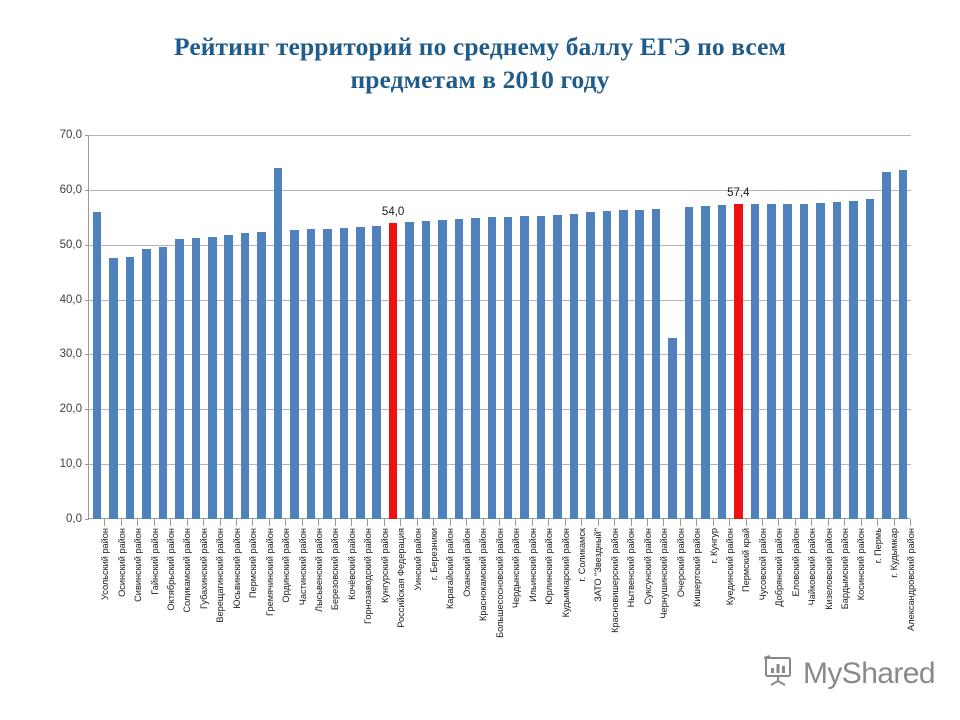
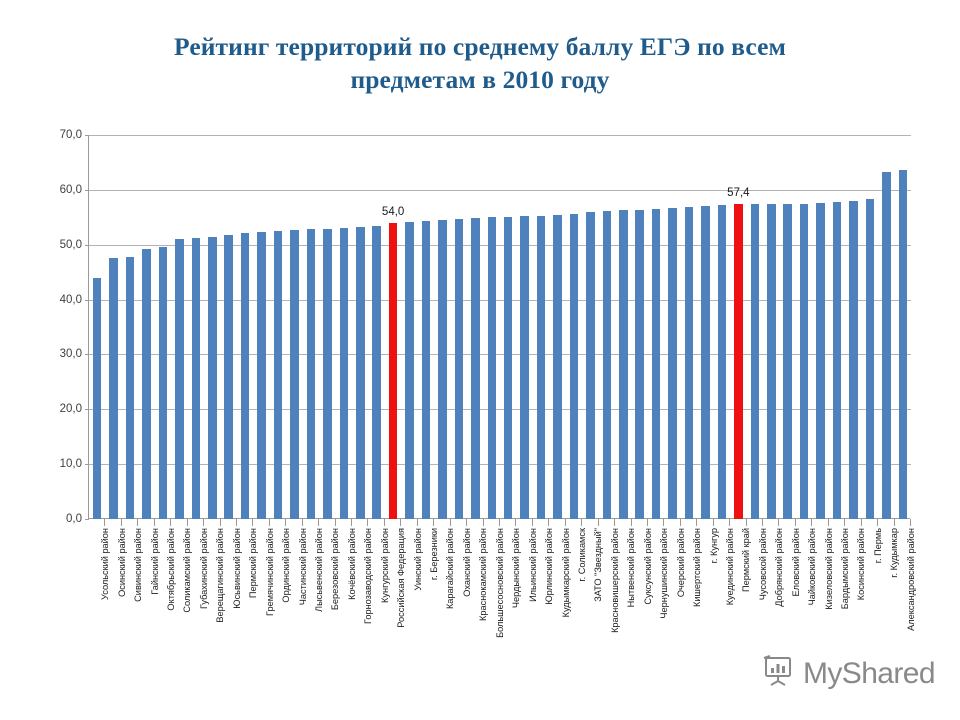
Усольский район: 56 -> 44
Ординский район: 64 -> 52
Очерский район: 33 -> 57
